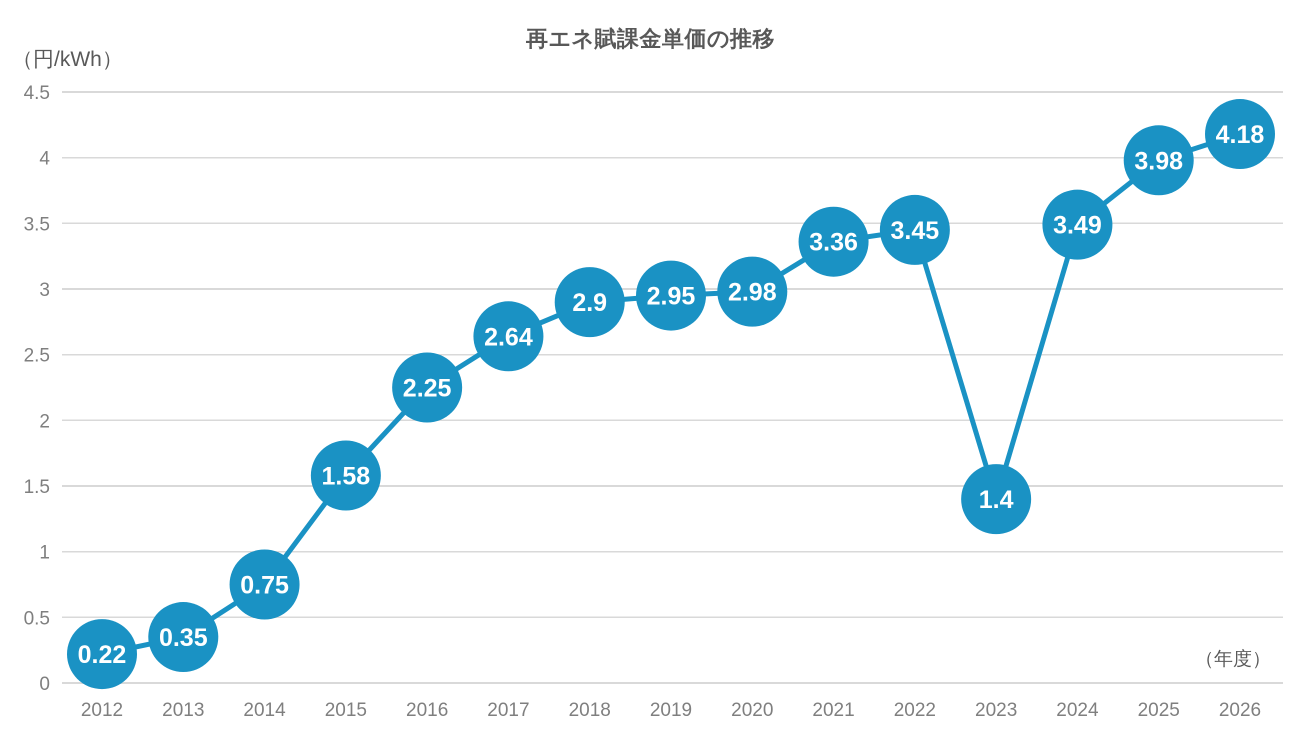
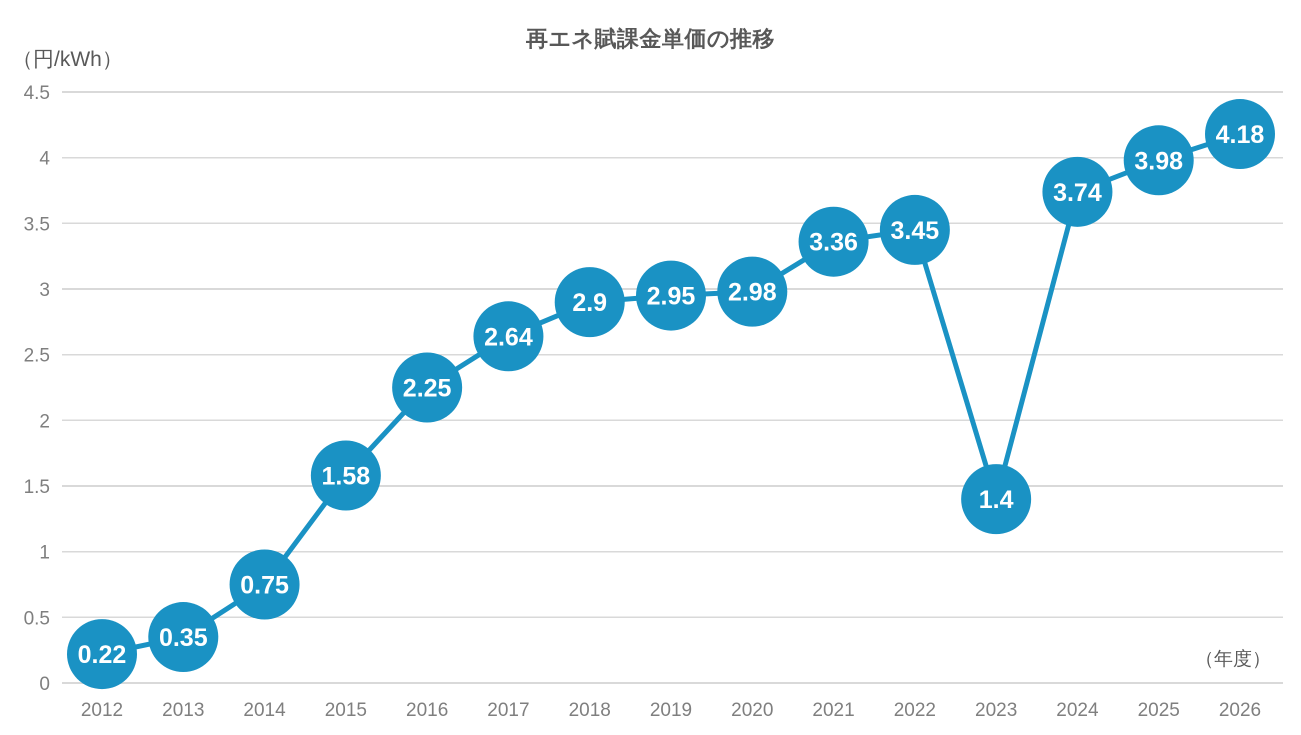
2024: 3.49 -> 3.74
